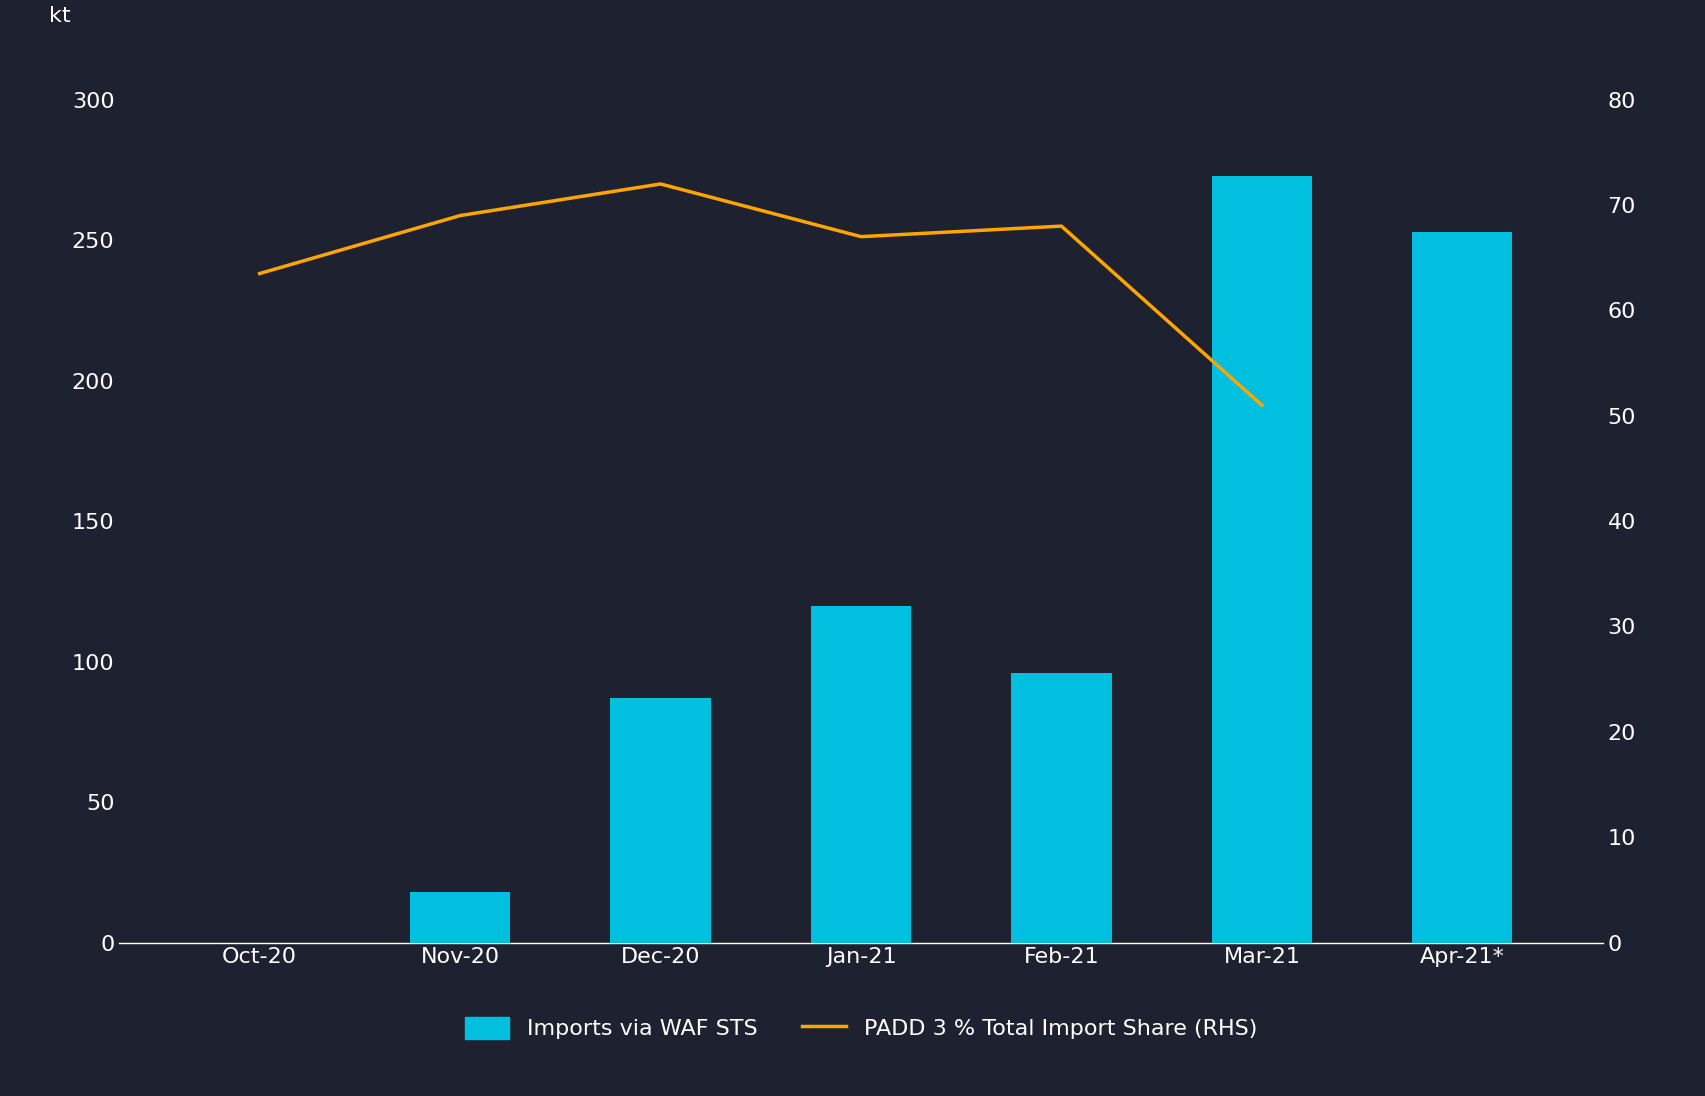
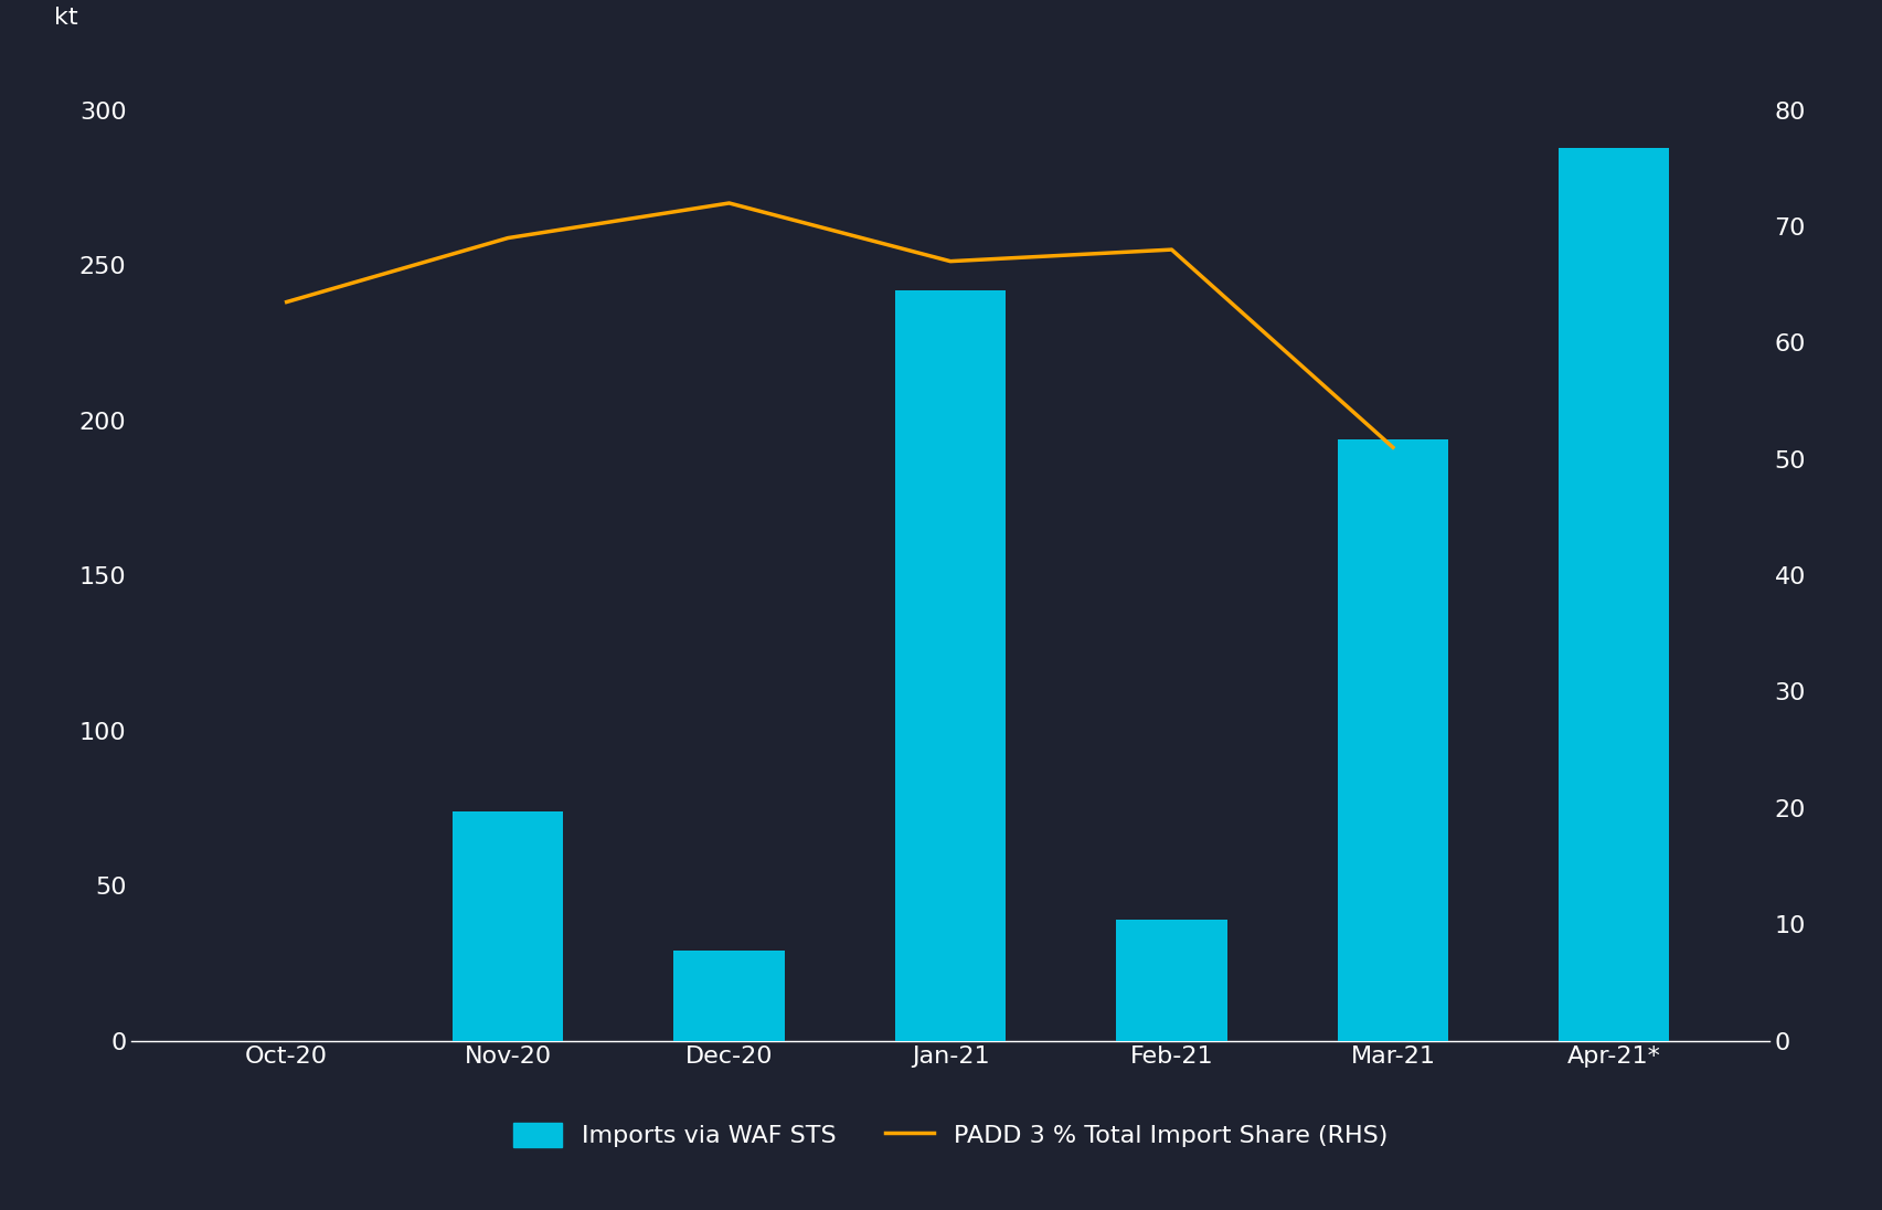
Imports via WAF STS/Nov-20: 18 -> 74
Imports via WAF STS/Dec-20: 87 -> 29
Imports via WAF STS/Jan-21: 120 -> 242
Imports via WAF STS/Feb-21: 96 -> 39
Imports via WAF STS/Mar-21: 273 -> 194
Imports via WAF STS/Apr-21*: 253 -> 288
